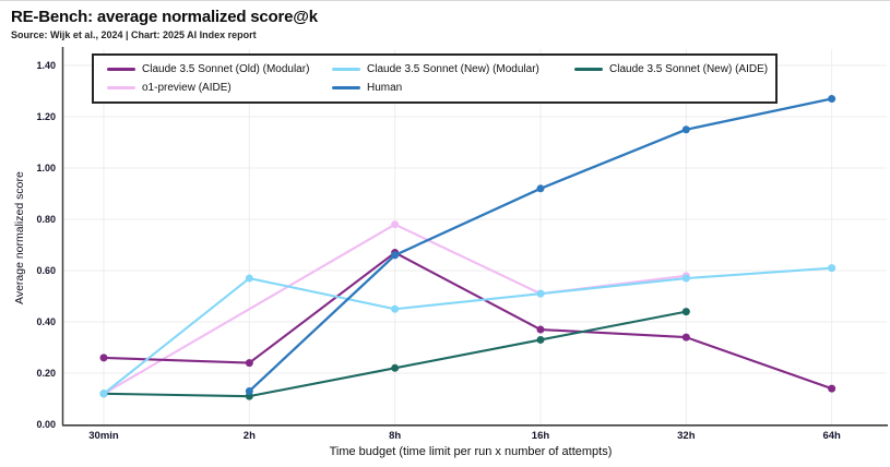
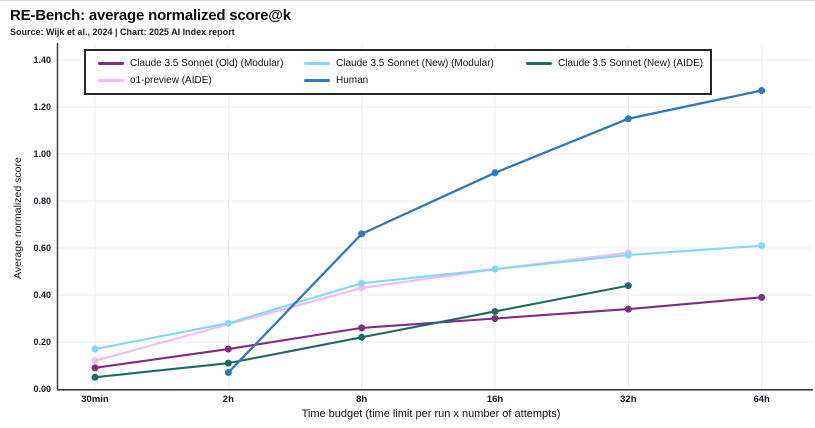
Claude 3.5 Sonnet (Old) (Modular)/30min: 0.26 -> 0.09
Claude 3.5 Sonnet (New) (Modular)/30min: 0.12 -> 0.17
Claude 3.5 Sonnet (New) (AIDE)/30min: 0.12 -> 0.05
Claude 3.5 Sonnet (Old) (Modular)/2h: 0.24 -> 0.17
Claude 3.5 Sonnet (New) (Modular)/2h: 0.57 -> 0.28
Human/2h: 0.13 -> 0.07
Claude 3.5 Sonnet (Old) (Modular)/8h: 0.67 -> 0.26
o1-preview (AIDE)/8h: 0.78 -> 0.43
Claude 3.5 Sonnet (Old) (Modular)/16h: 0.37 -> 0.30
Claude 3.5 Sonnet (Old) (Modular)/64h: 0.14 -> 0.39
